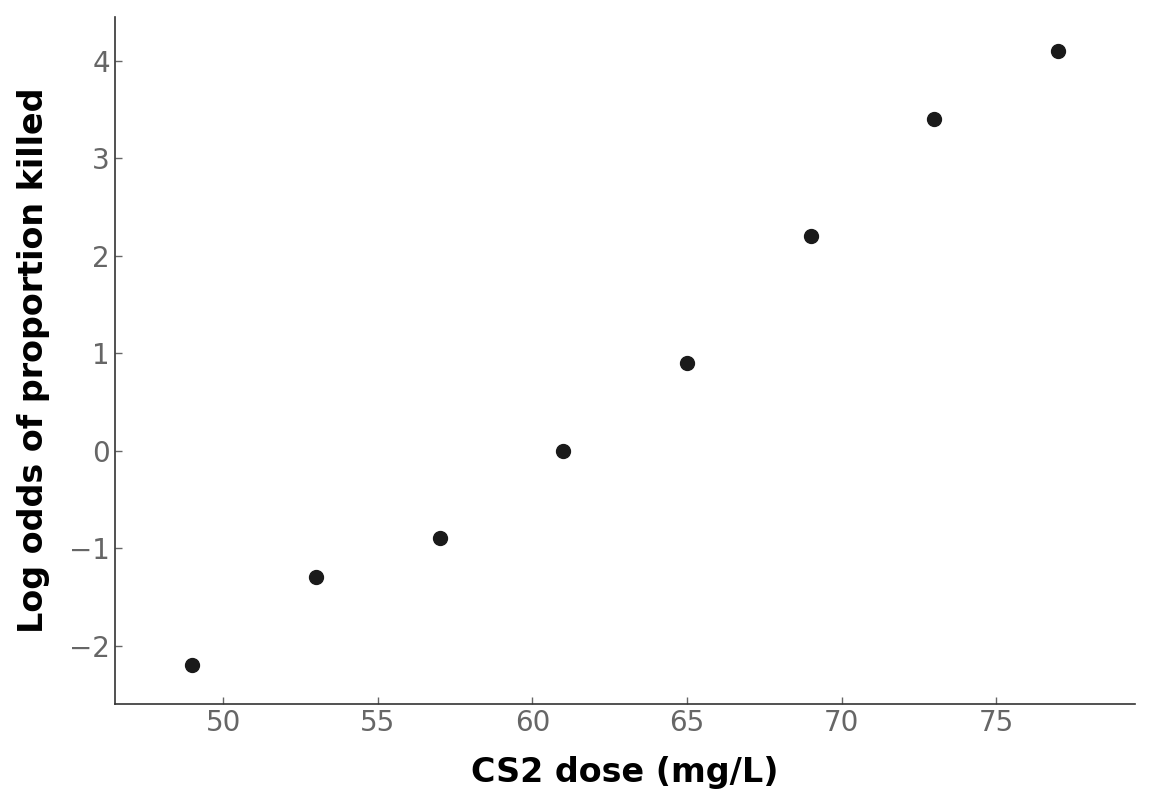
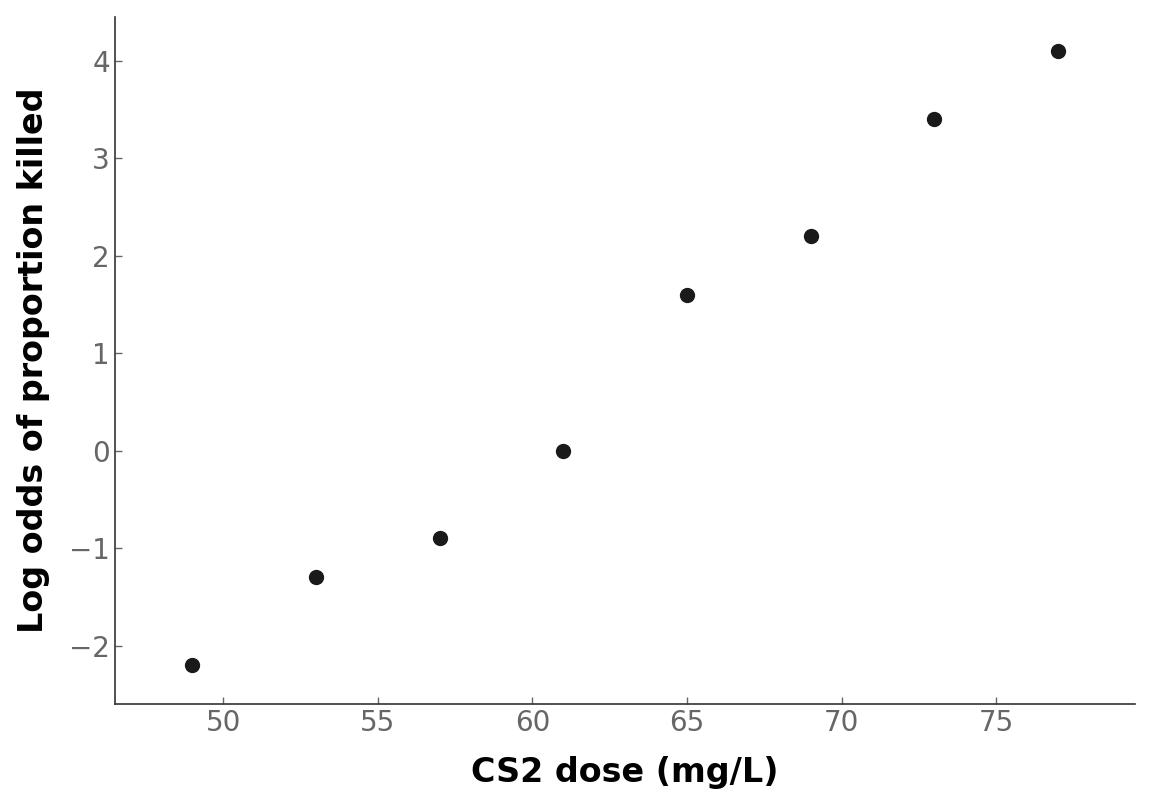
65: 0.9 -> 1.6
